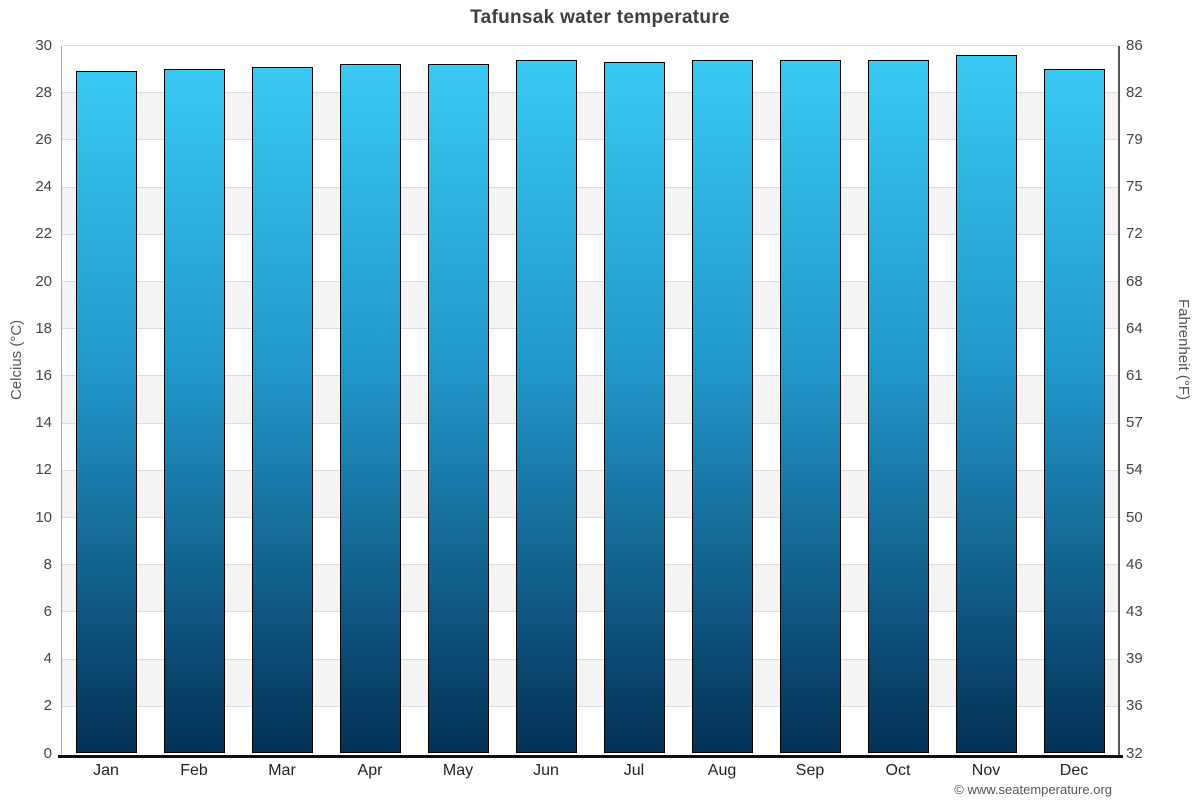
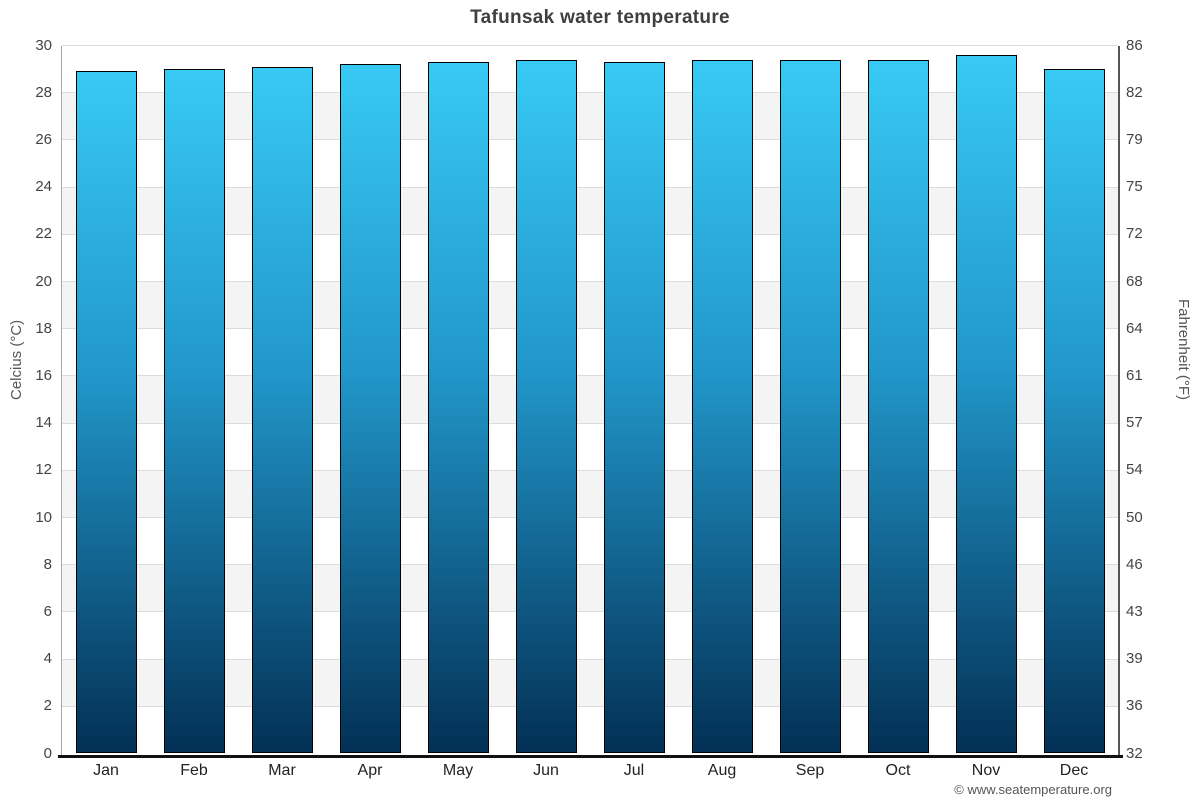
May: 29.2 -> 29.3
